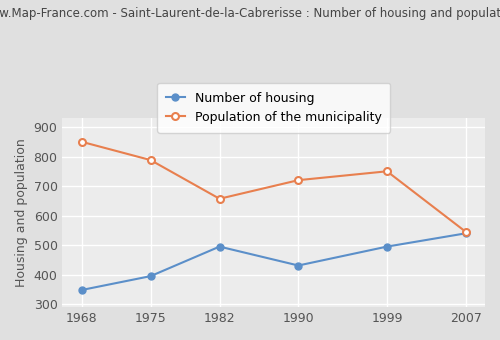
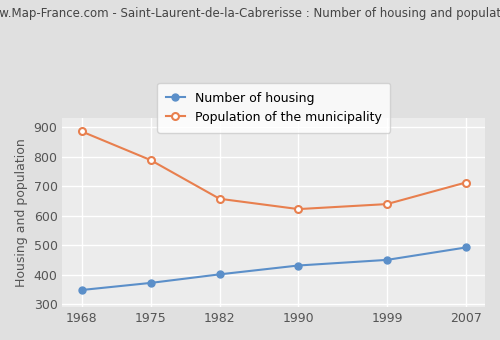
Population of the municipality/1968: 850 -> 885
Number of housing/1975: 395 -> 372
Number of housing/1982: 495 -> 401
Population of the municipality/1990: 720 -> 622
Number of housing/1999: 495 -> 450
Population of the municipality/1999: 750 -> 639
Number of housing/2007: 540 -> 492
Population of the municipality/2007: 545 -> 712
